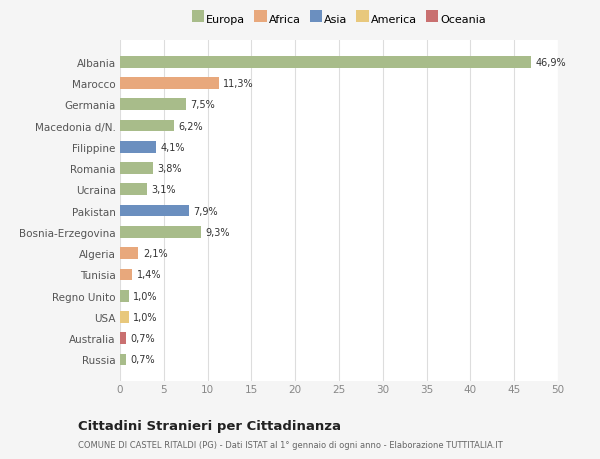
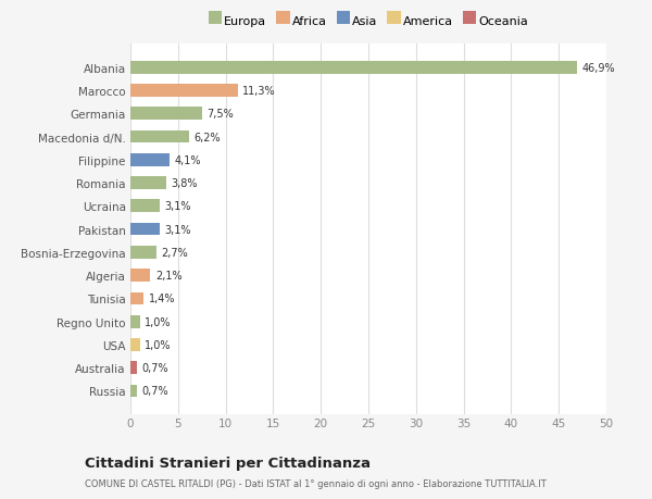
Pakistan: 7,9% -> 3,1%
Bosnia-Erzegovina: 9,3% -> 2,7%
